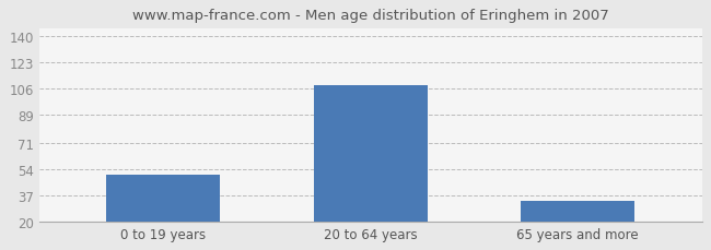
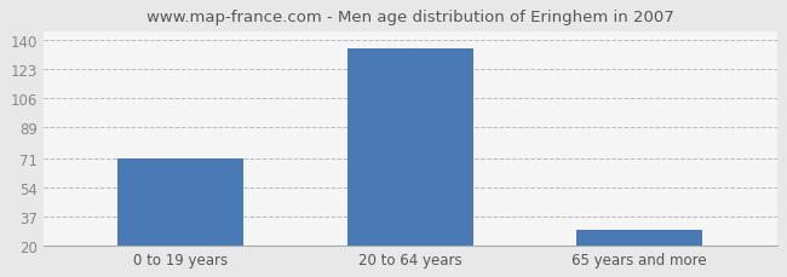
0 to 19 years: 50 -> 71
20 to 64 years: 108 -> 135
65 years and more: 33 -> 29
